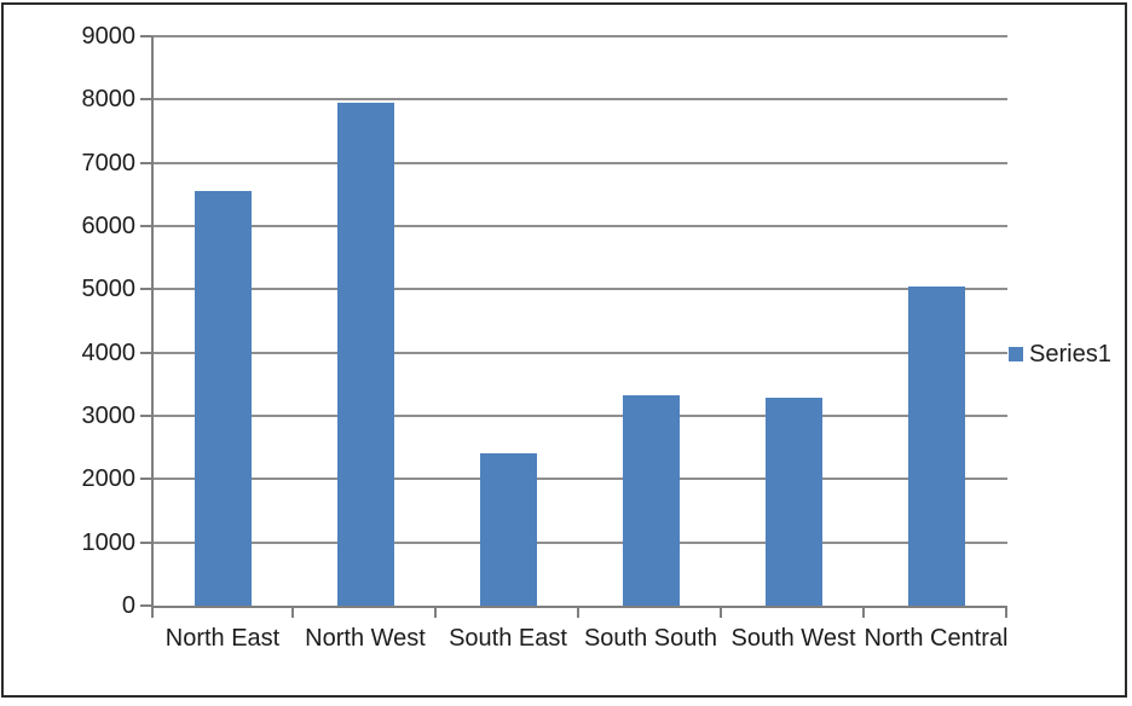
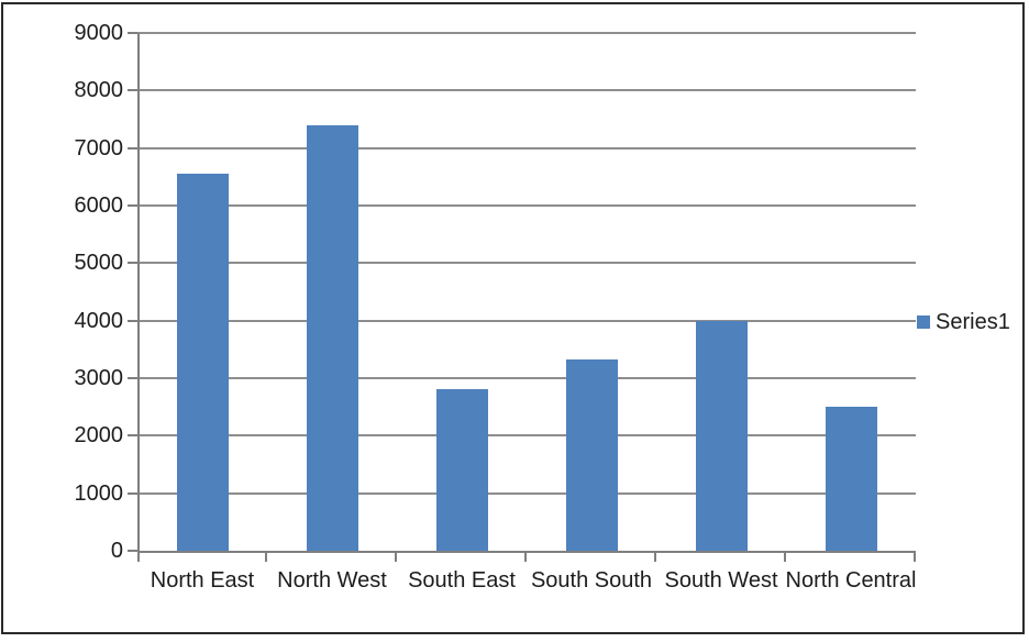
North West: 8000 -> 7400
South East: 2400 -> 2800
South West: 3300 -> 4000
North Central: 5000 -> 2500
